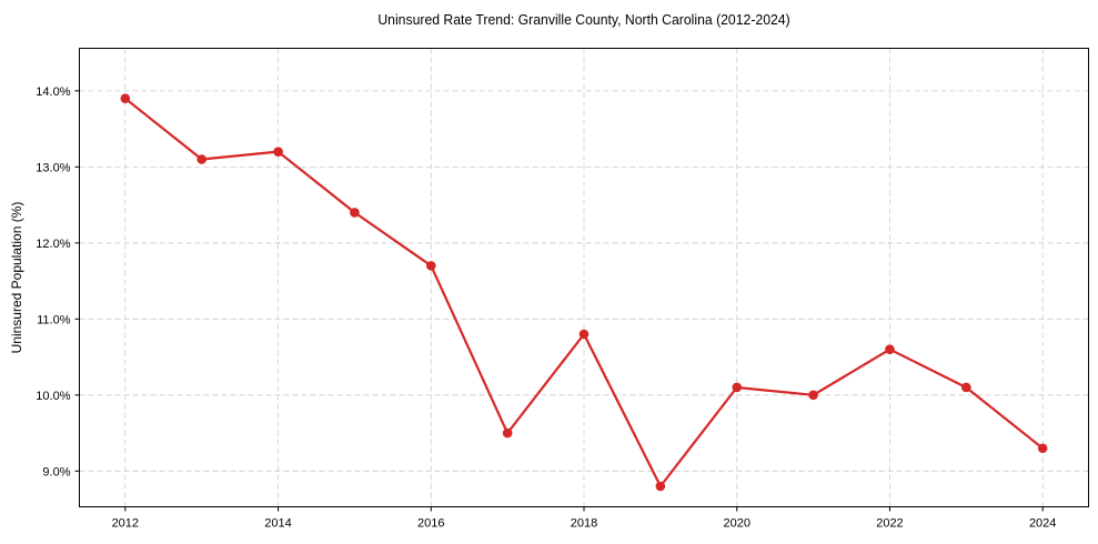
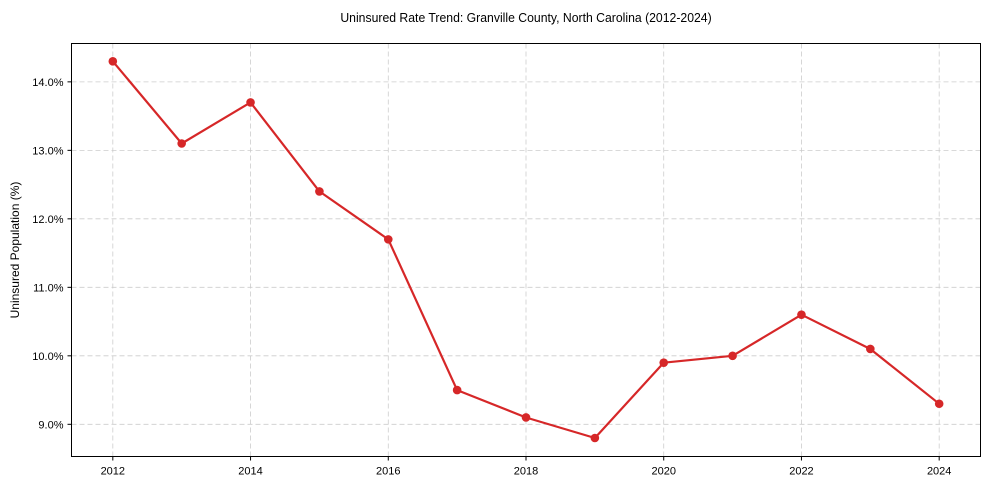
2012: 13.9% -> 14.3%
2014: 13.2% -> 13.7%
2018: 10.8% -> 9.1%
2020: 10.1% -> 9.9%
